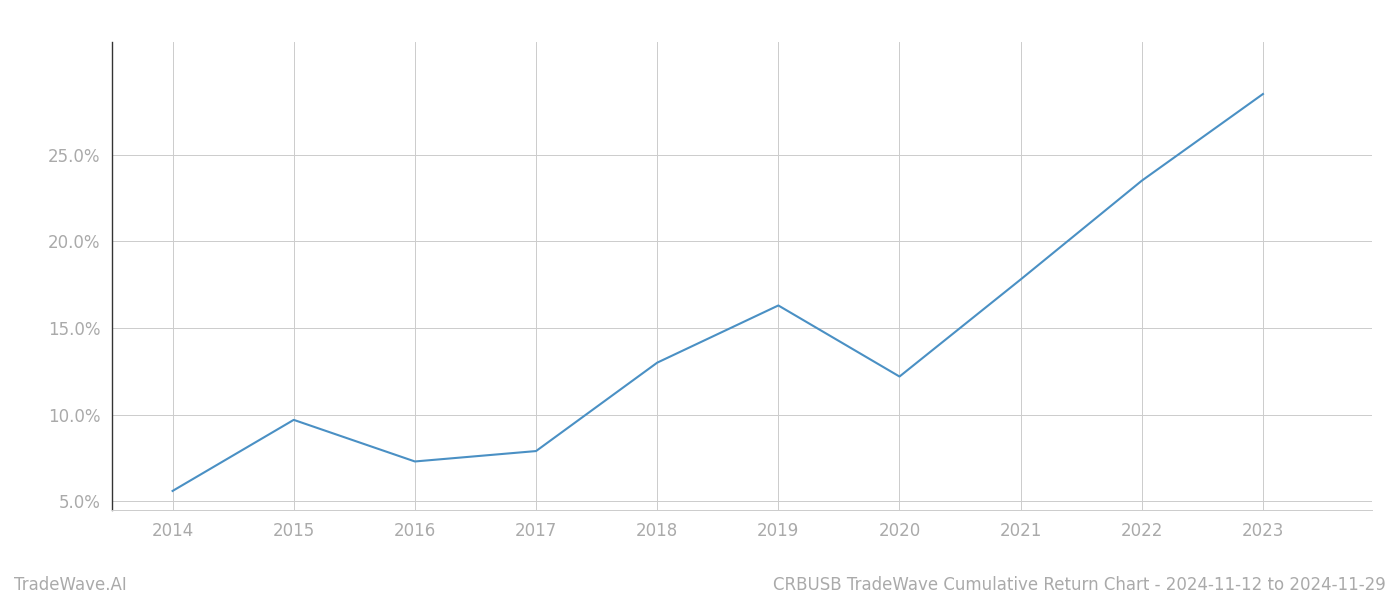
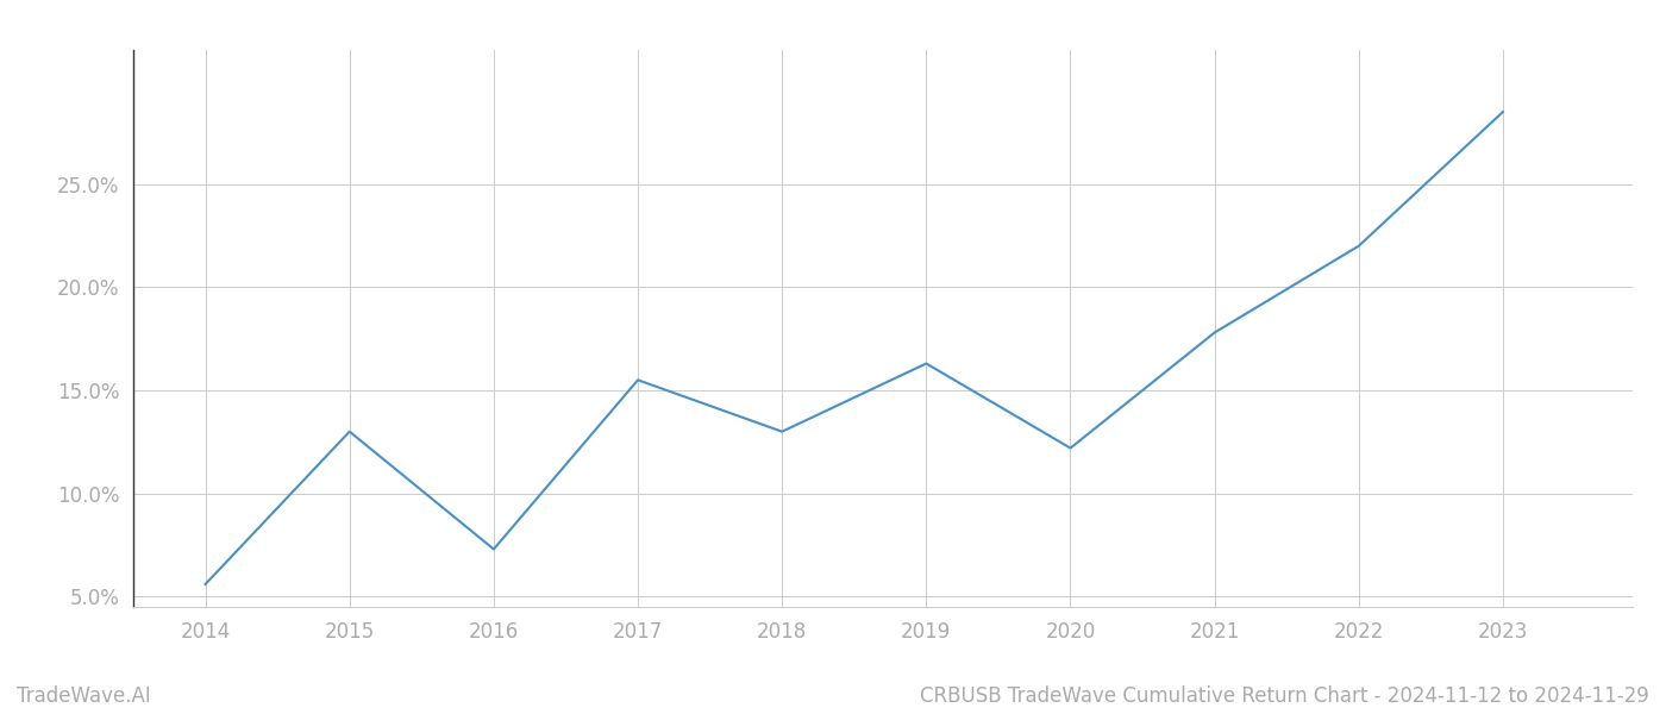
2015: 9.7% -> 13.0%
2017: 7.9% -> 15.5%
2022: 23.5% -> 22.0%
